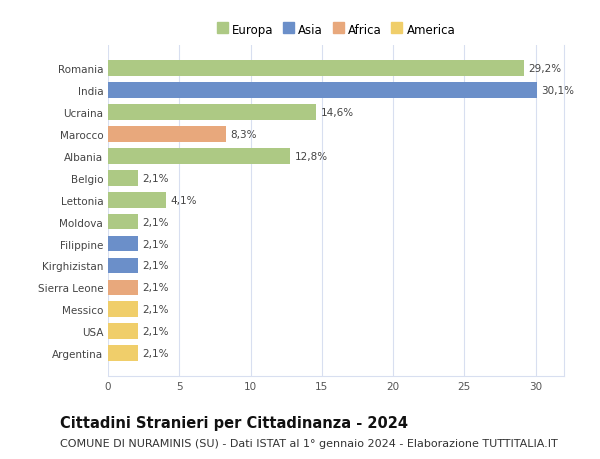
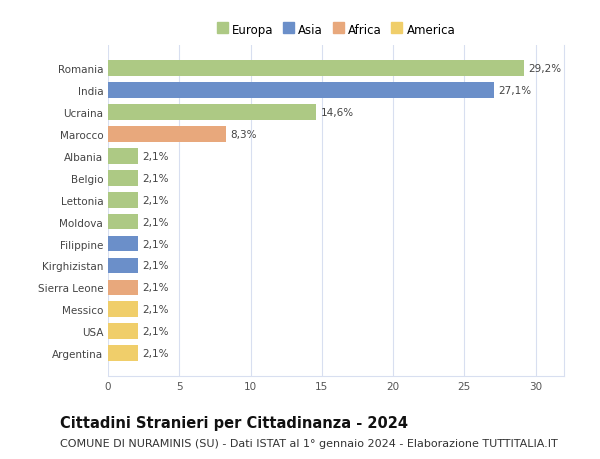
India: 30,1% -> 27,1%
Albania: 12,8% -> 2,1%
Lettonia: 4,1% -> 2,1%
